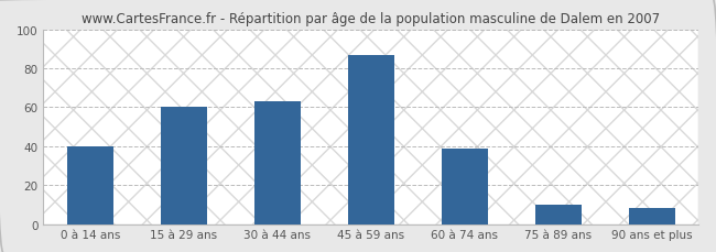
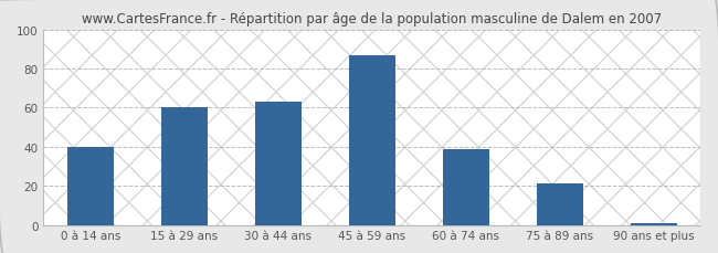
75 à 89 ans: 10 -> 21
90 ans et plus: 8 -> 1
